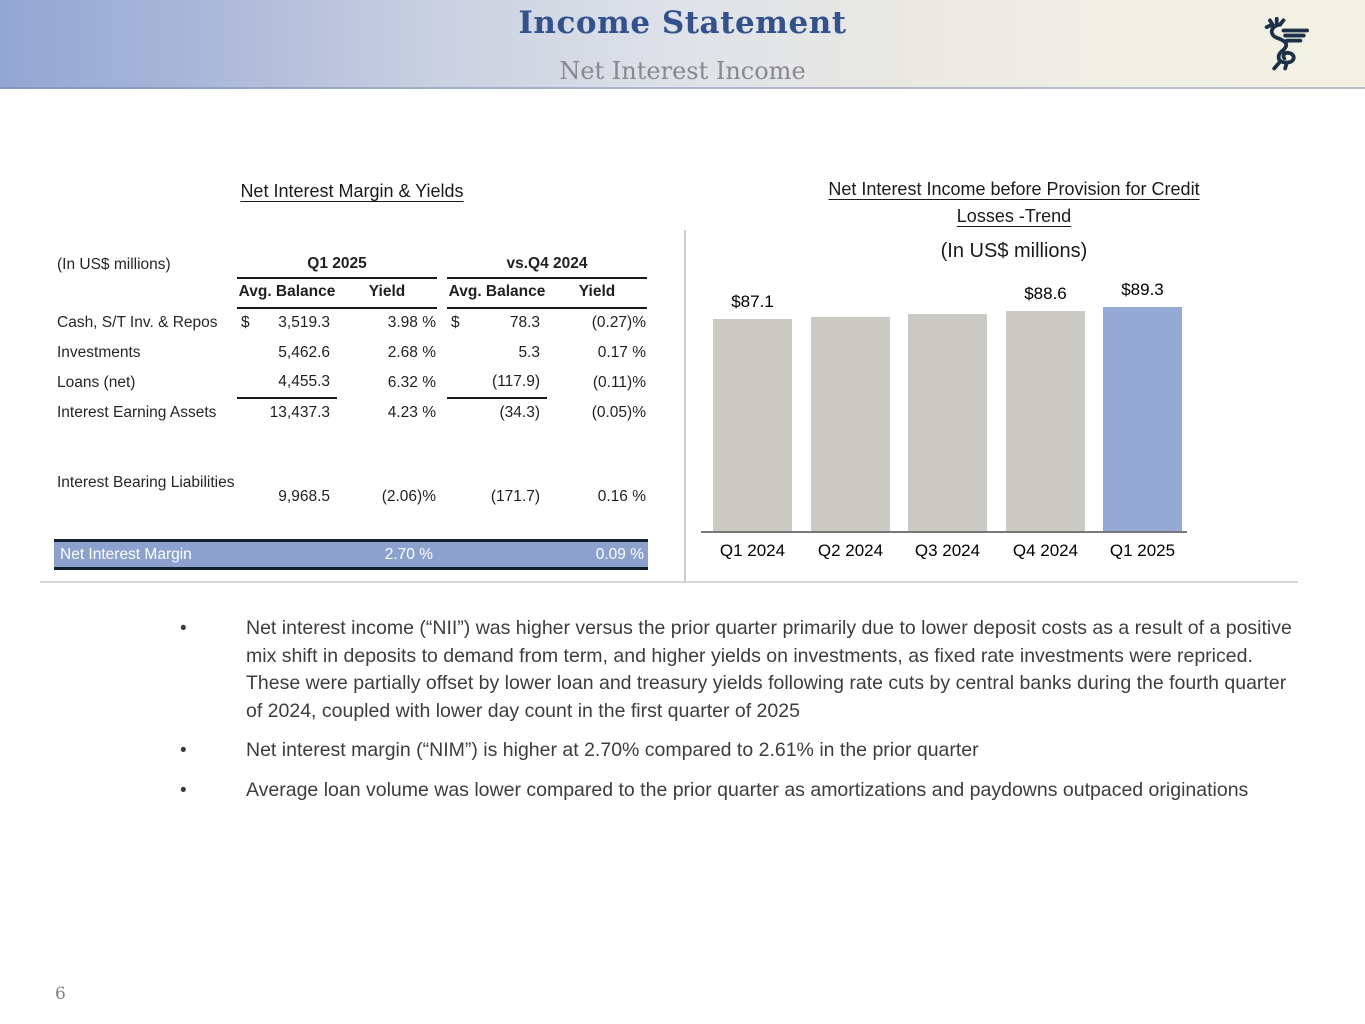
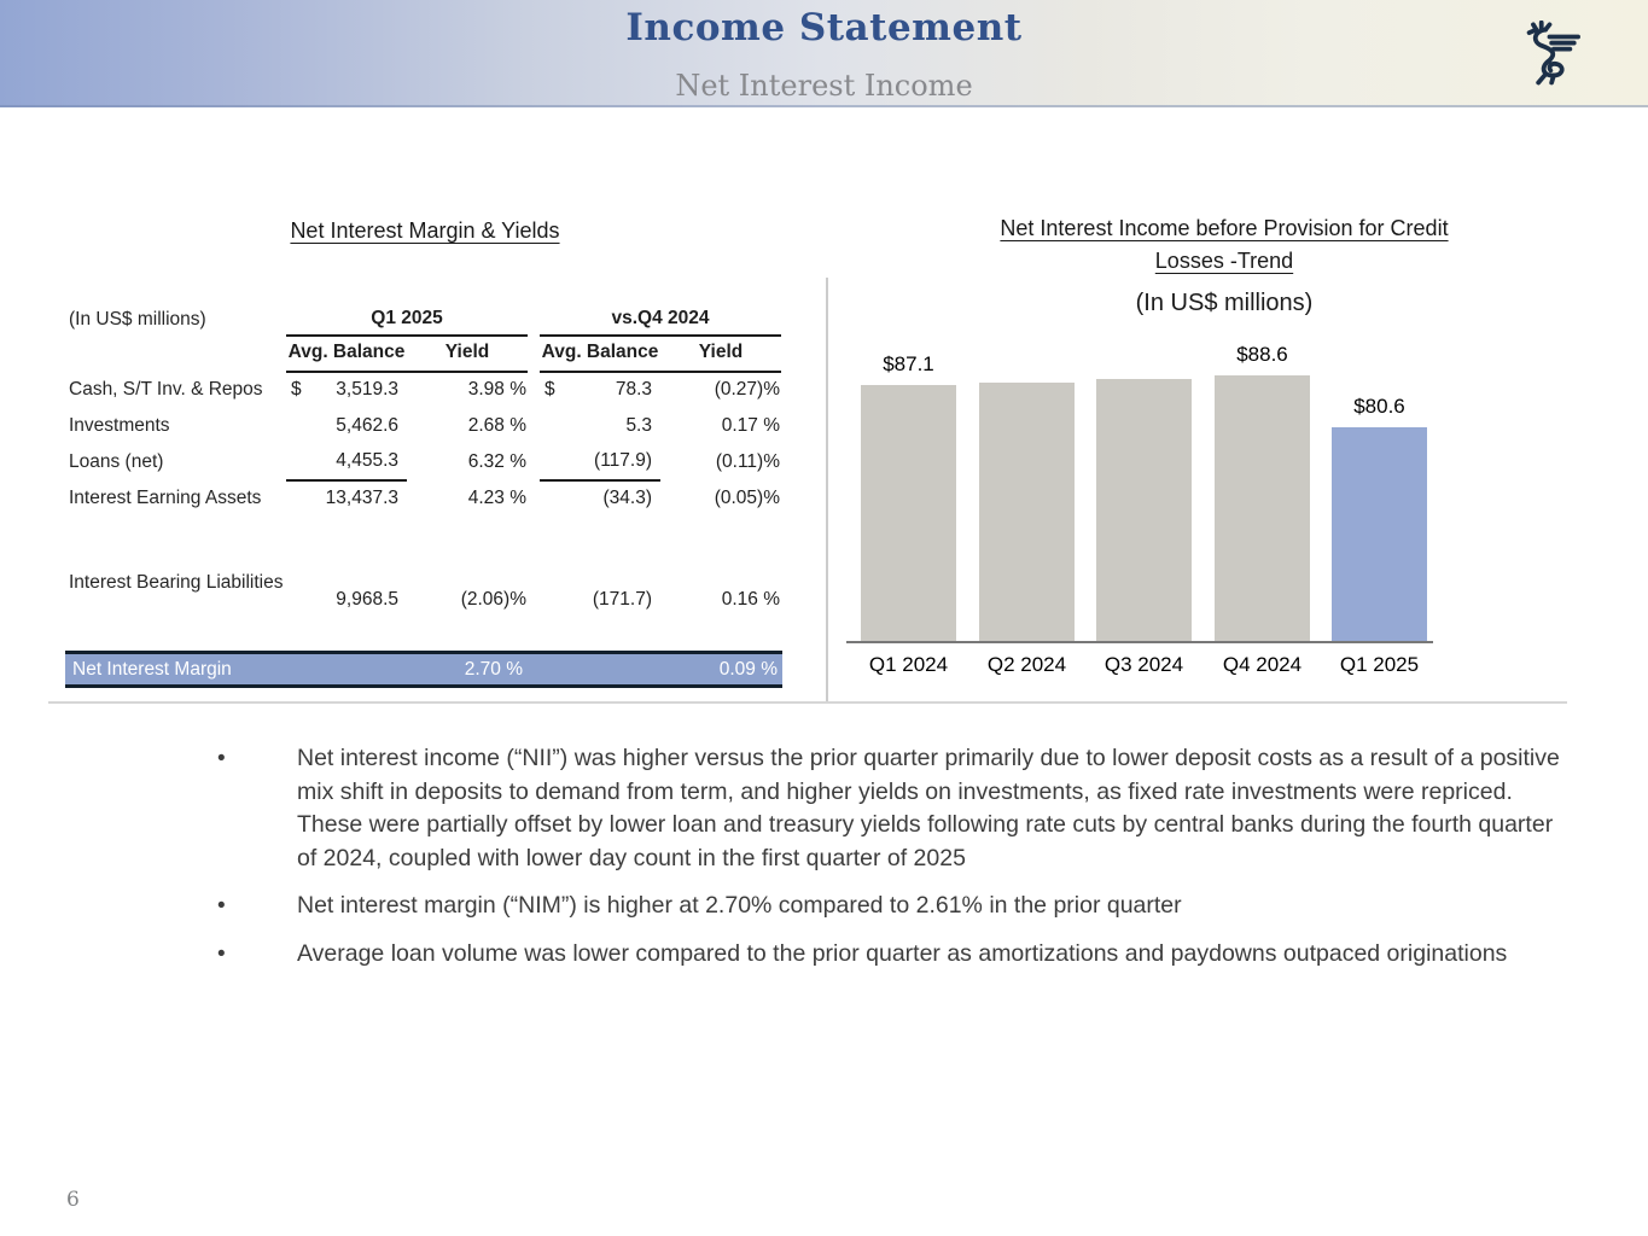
Q1 2025: $89.3 -> $80.6
